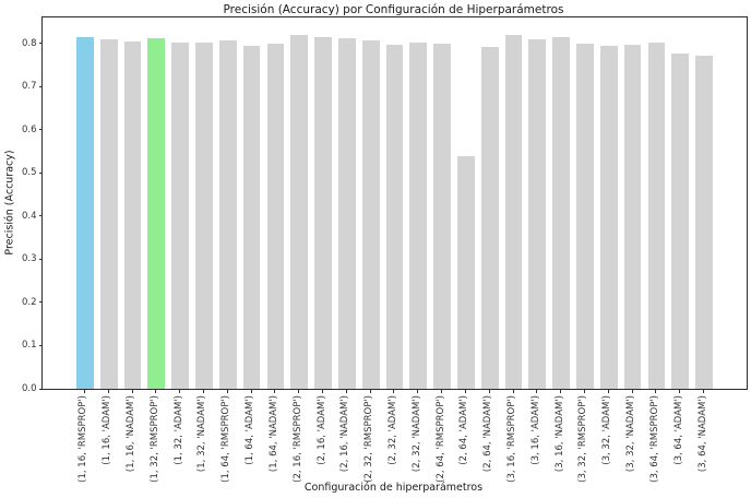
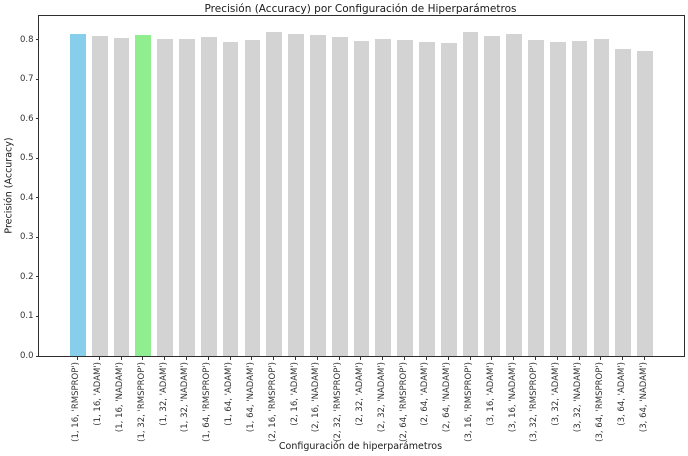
(2, 64, 'ADAM'): 0.54 -> 0.79
